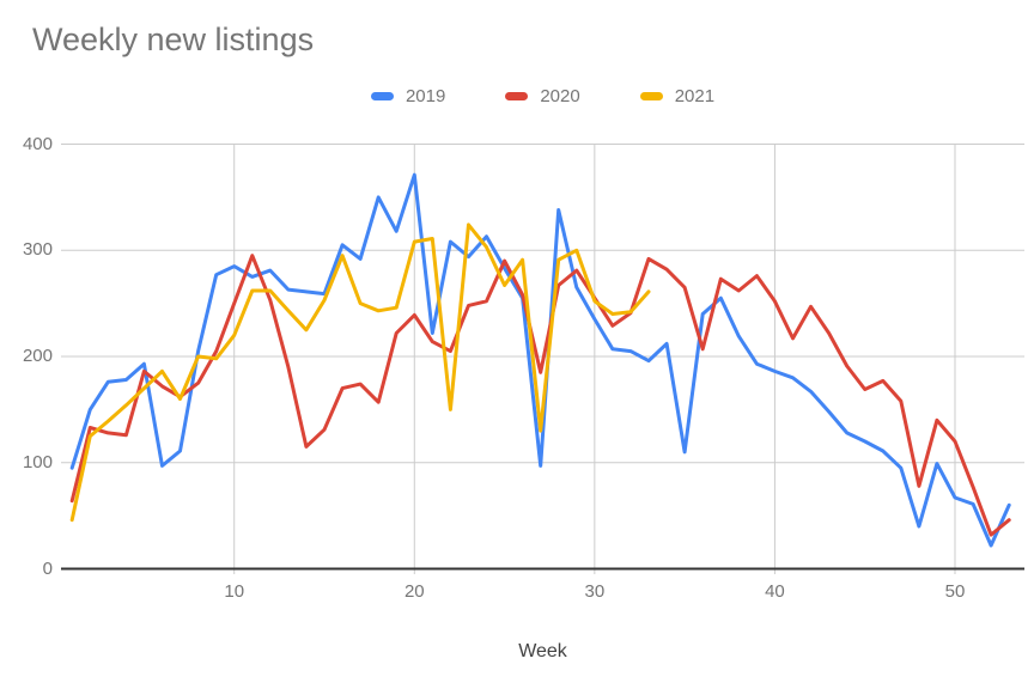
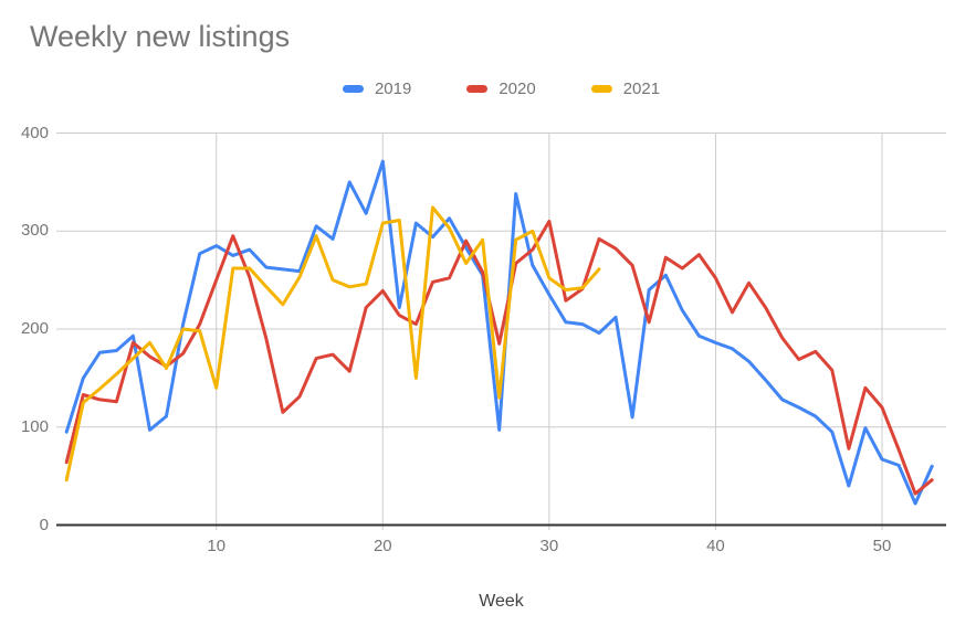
2021/10: 220 -> 140
2020/30: 260 -> 310
